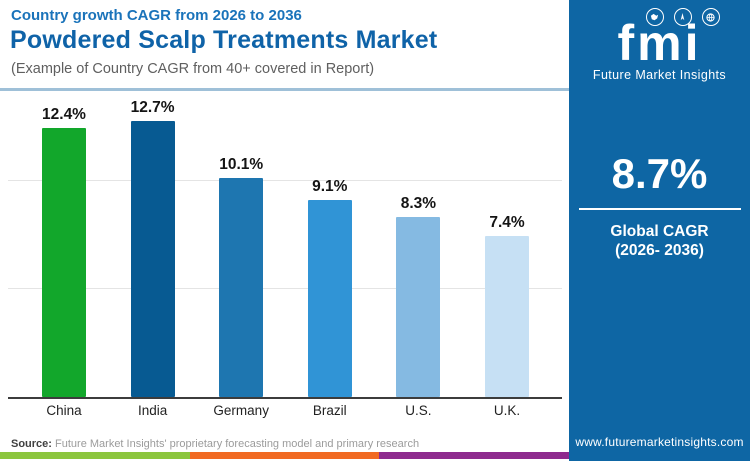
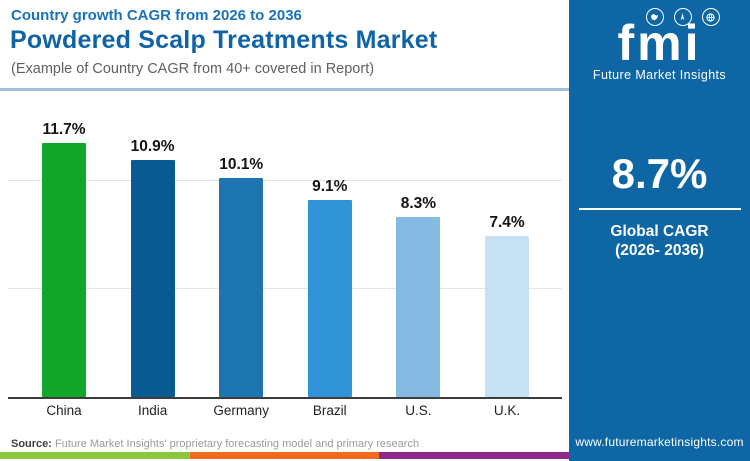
China: 12.4% -> 11.7%
India: 12.7% -> 10.9%
